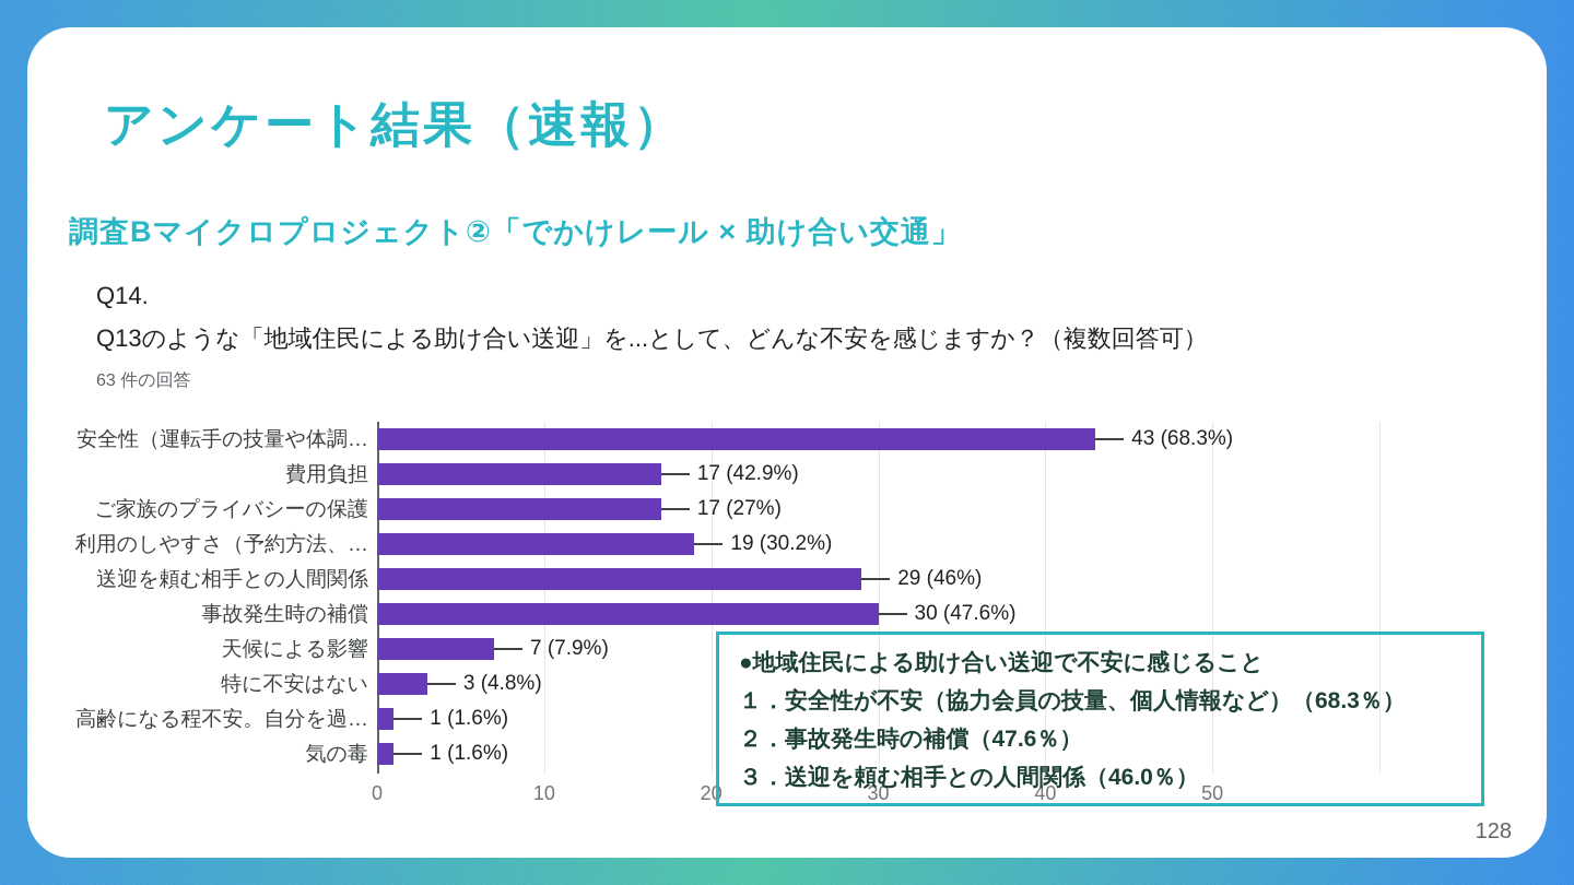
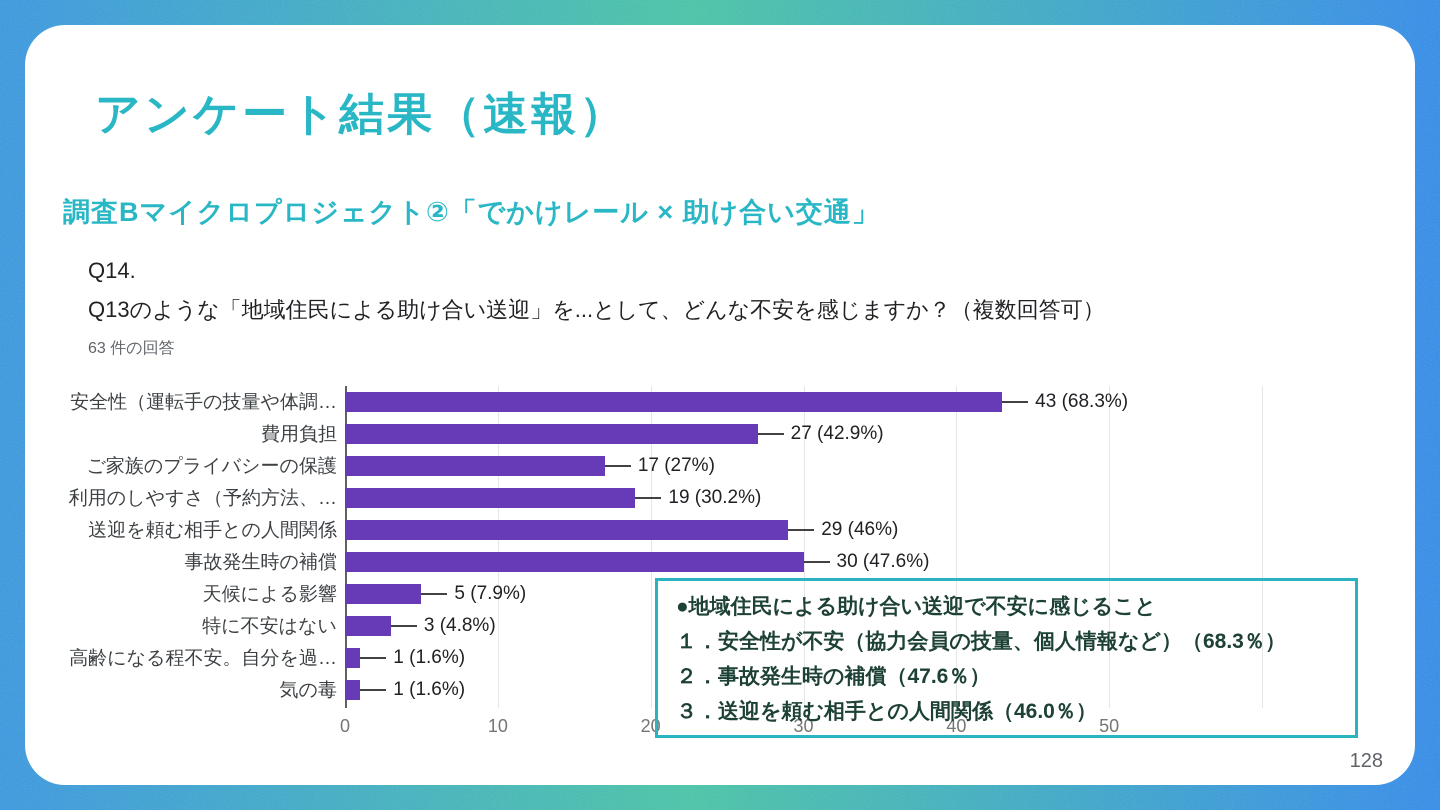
費用負担: 17 -> 27
天候による影響: 7 -> 5
